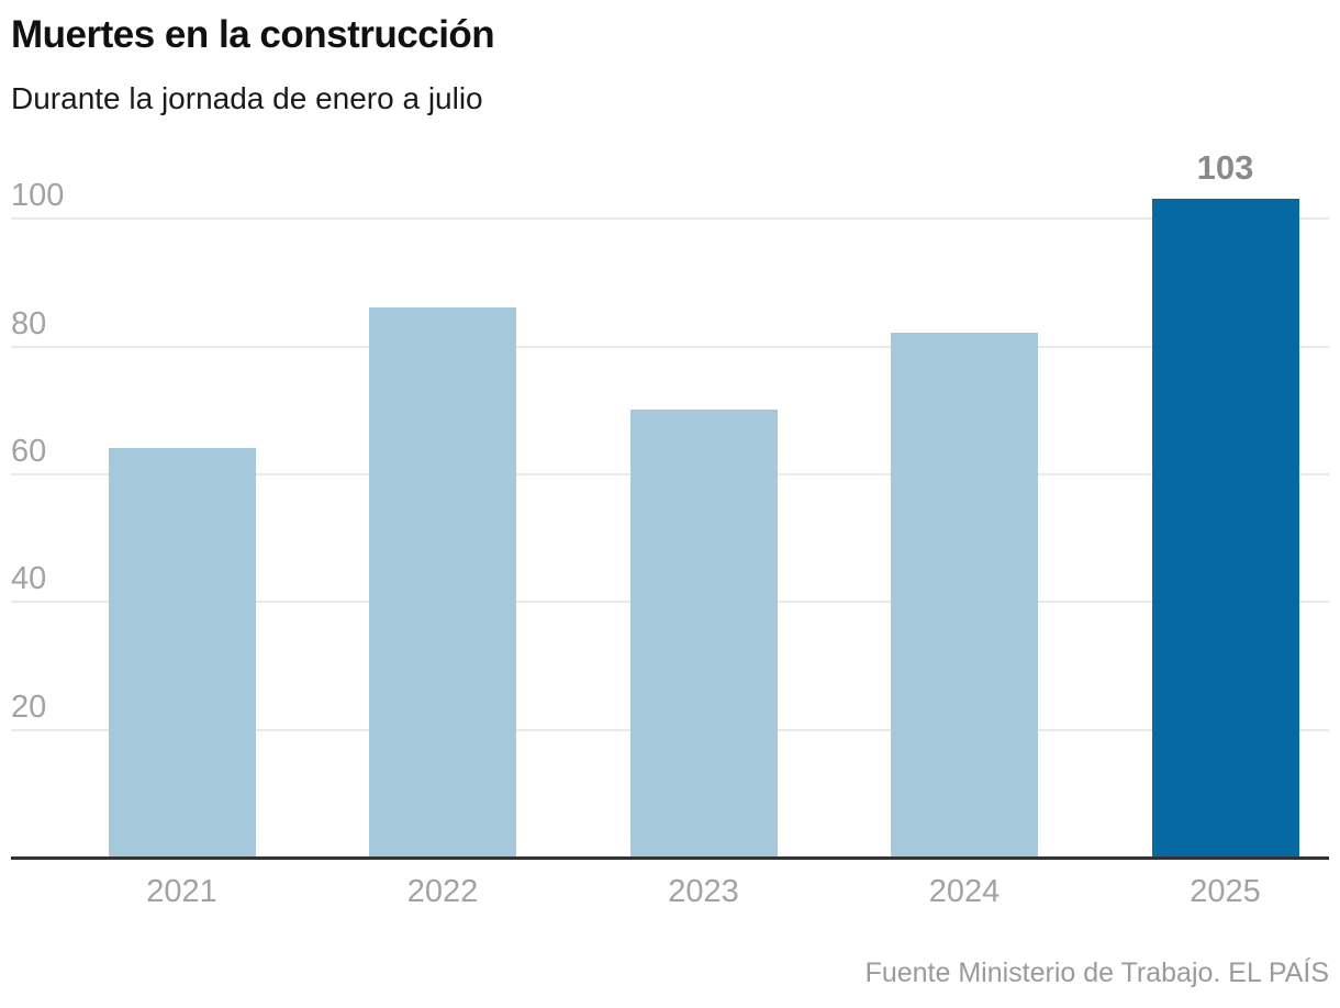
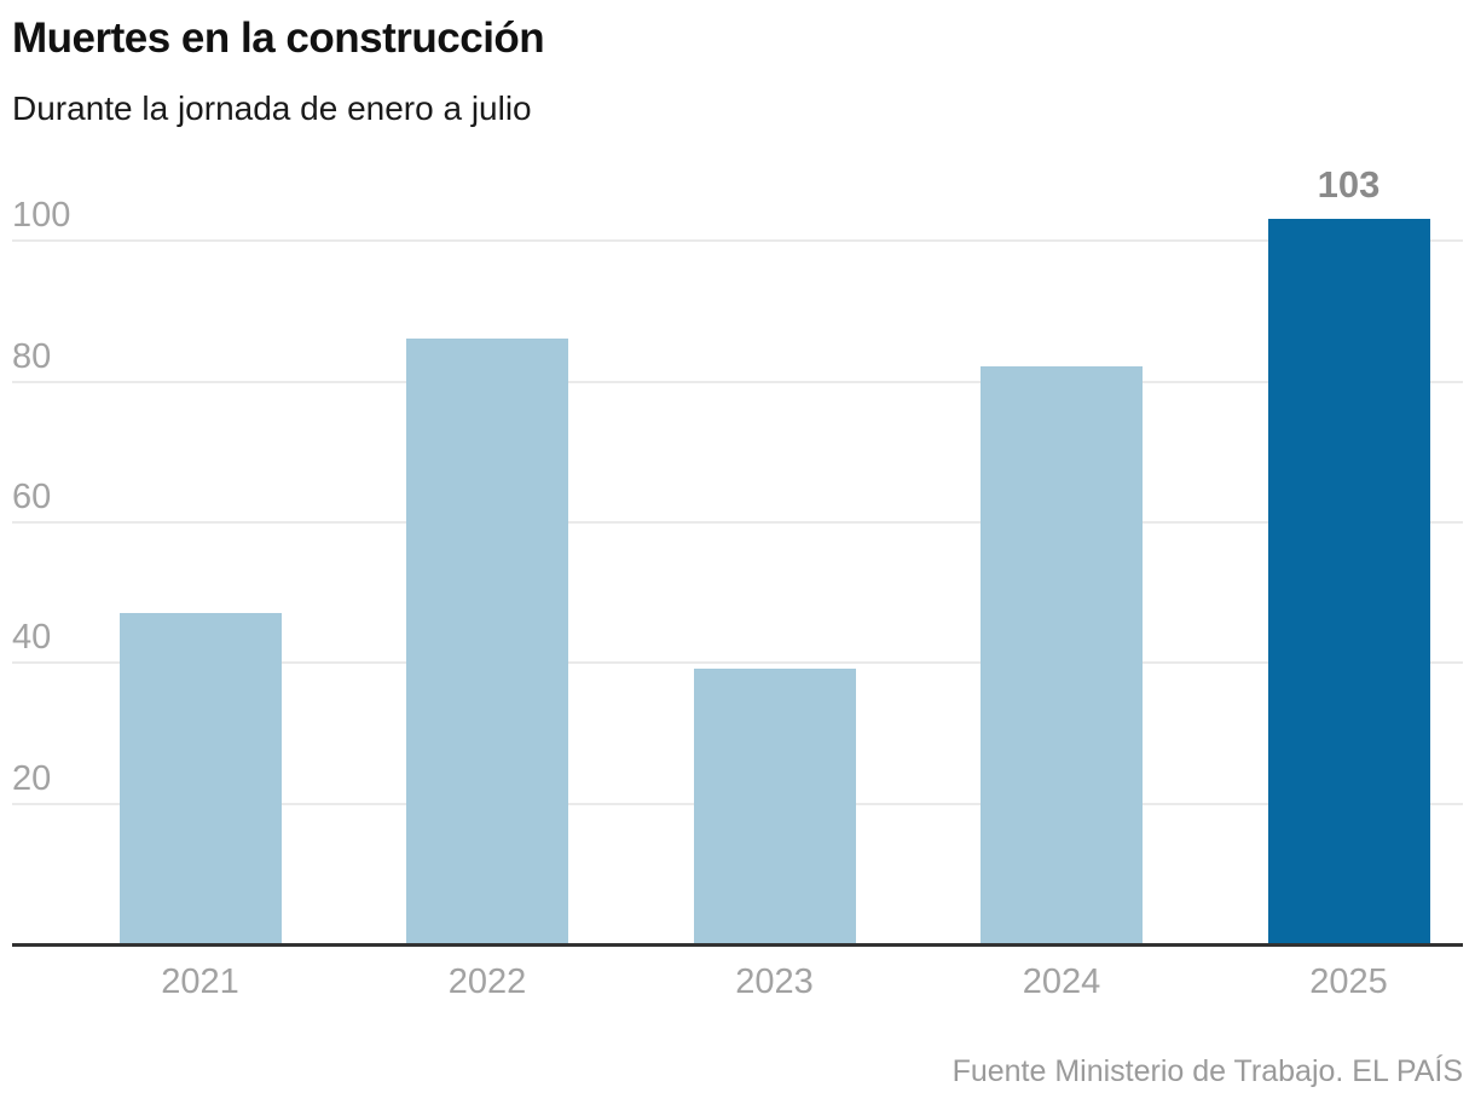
2021: 64 -> 47
2023: 70 -> 39
